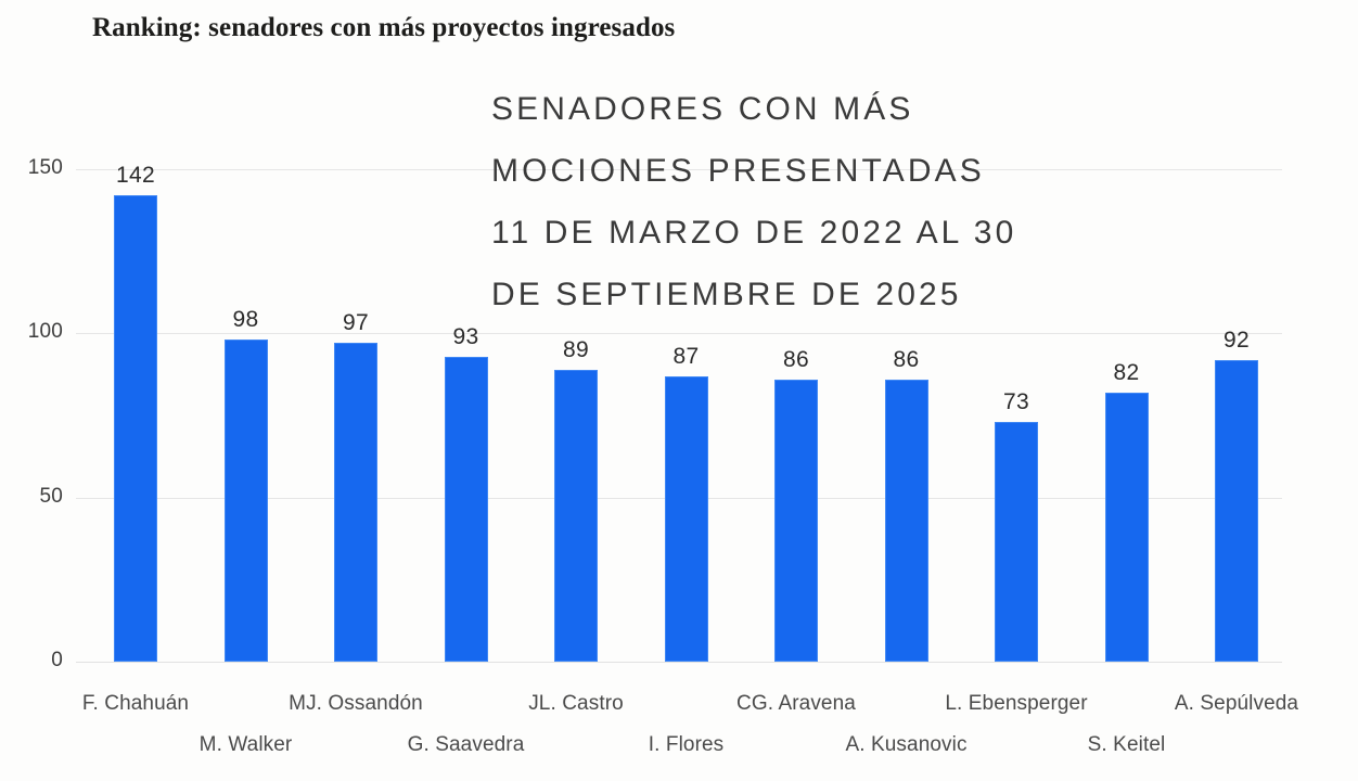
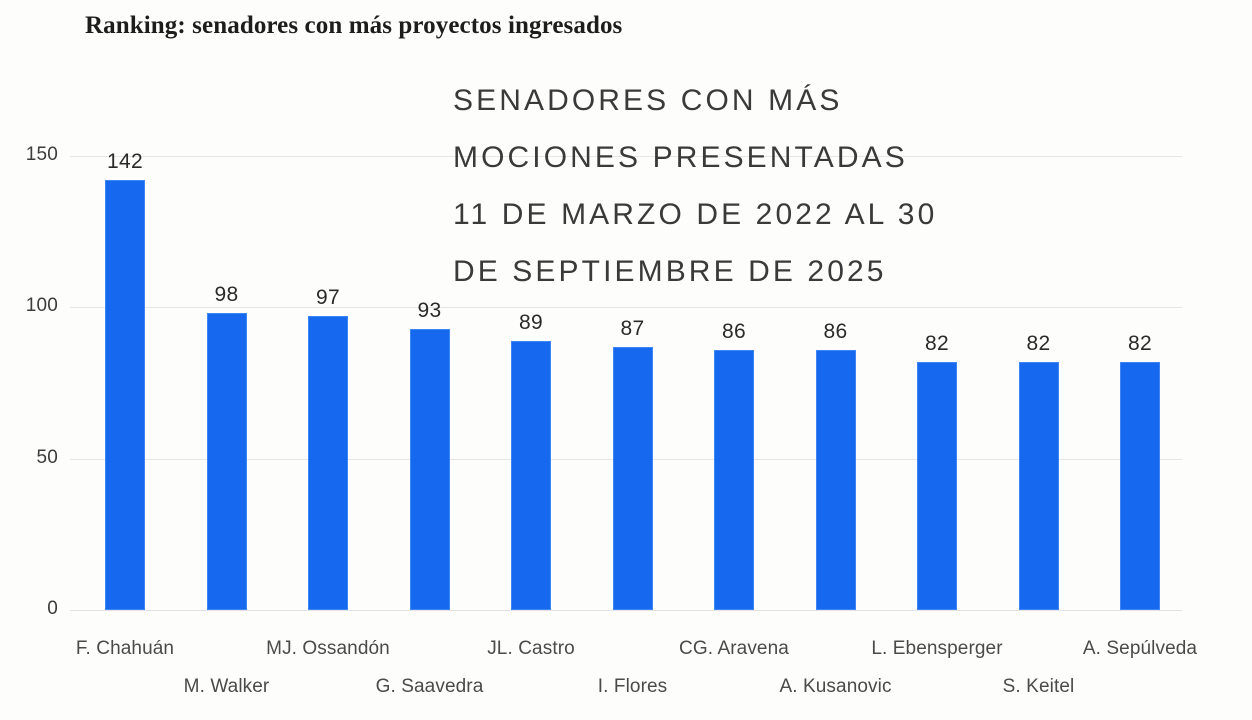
L. Ebensperger: 73 -> 82
A. Sepúlveda: 92 -> 82
